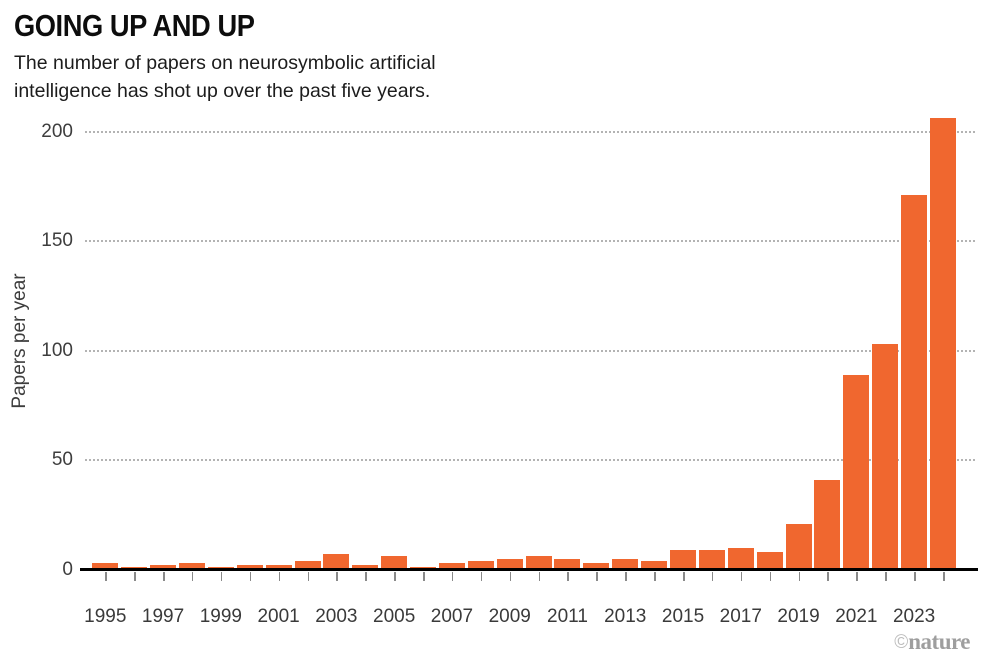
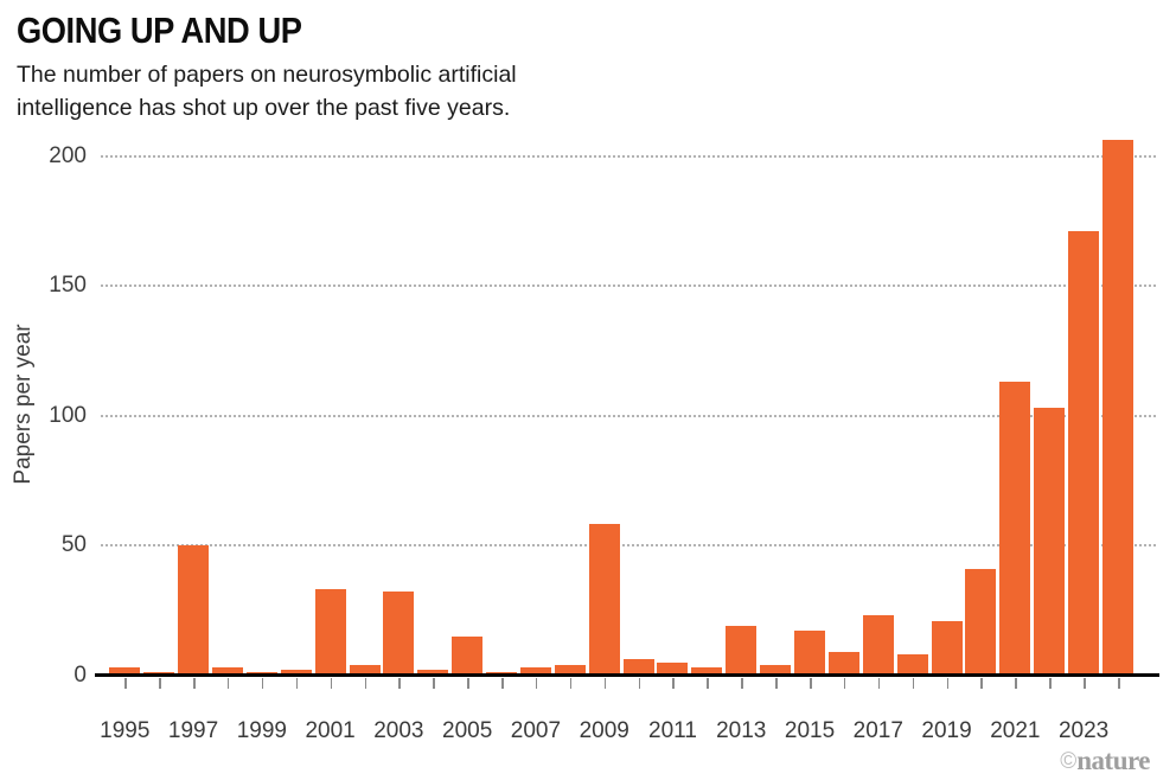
1997: 2 -> 50
2001: 2 -> 33
2003: 7 -> 32
2005: 6 -> 15
2009: 5 -> 58
2013: 5 -> 19
2015: 9 -> 17
2017: 10 -> 23
2021: 89 -> 113
